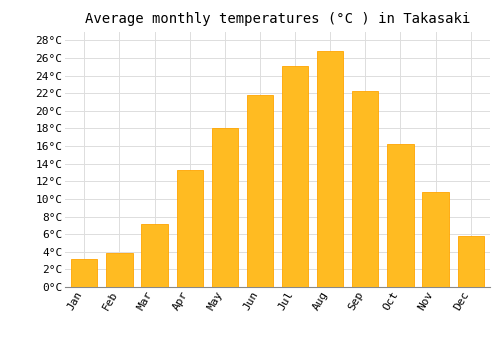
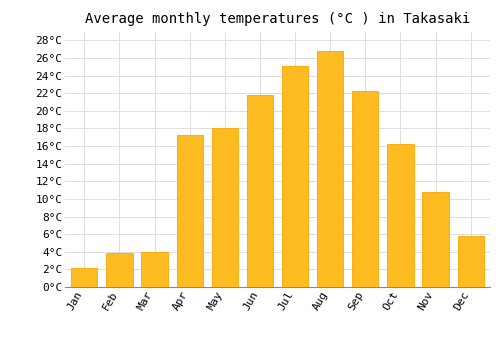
Jan: 3.2°C -> 2.2°C
Mar: 7.2°C -> 4.0°C
Apr: 13.3°C -> 17.2°C
